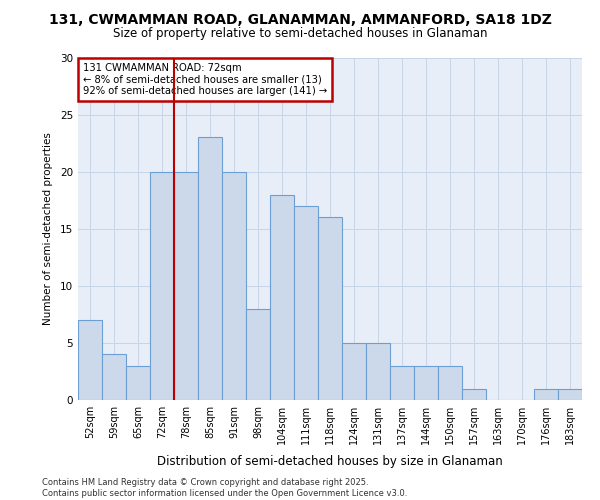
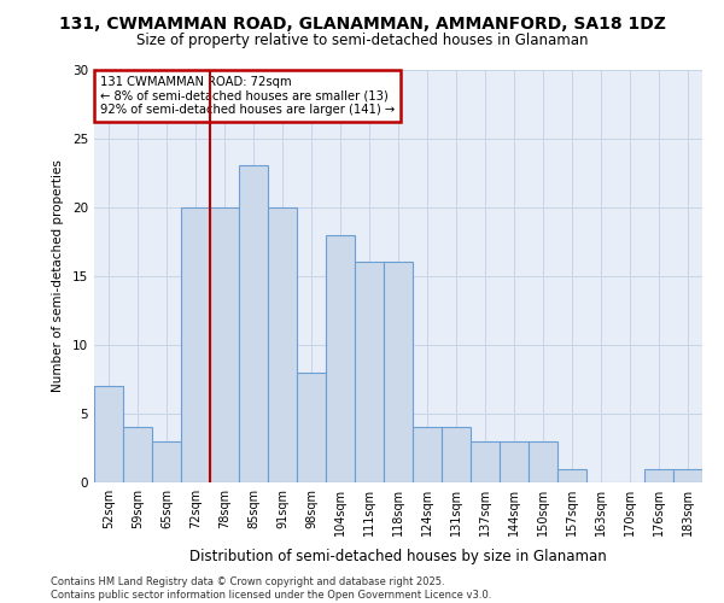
111sqm: 17 -> 16
124sqm: 5 -> 4
131sqm: 5 -> 4
